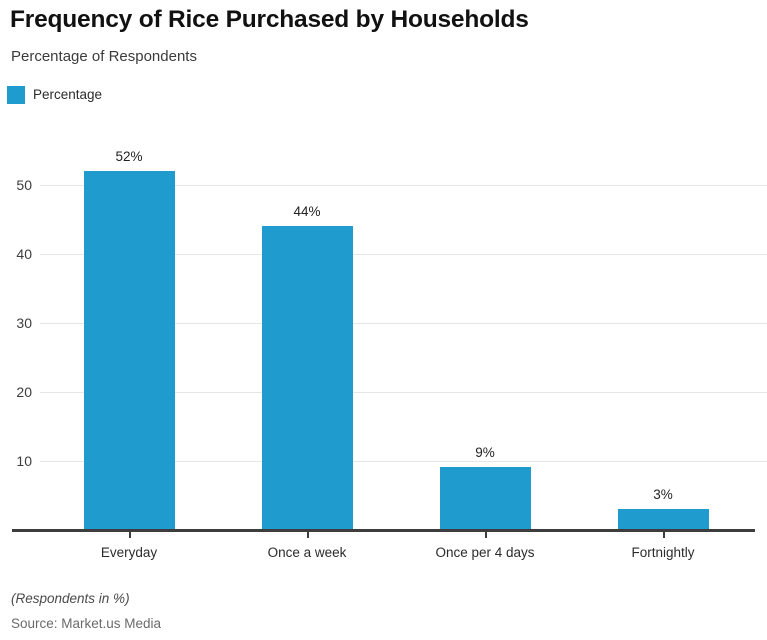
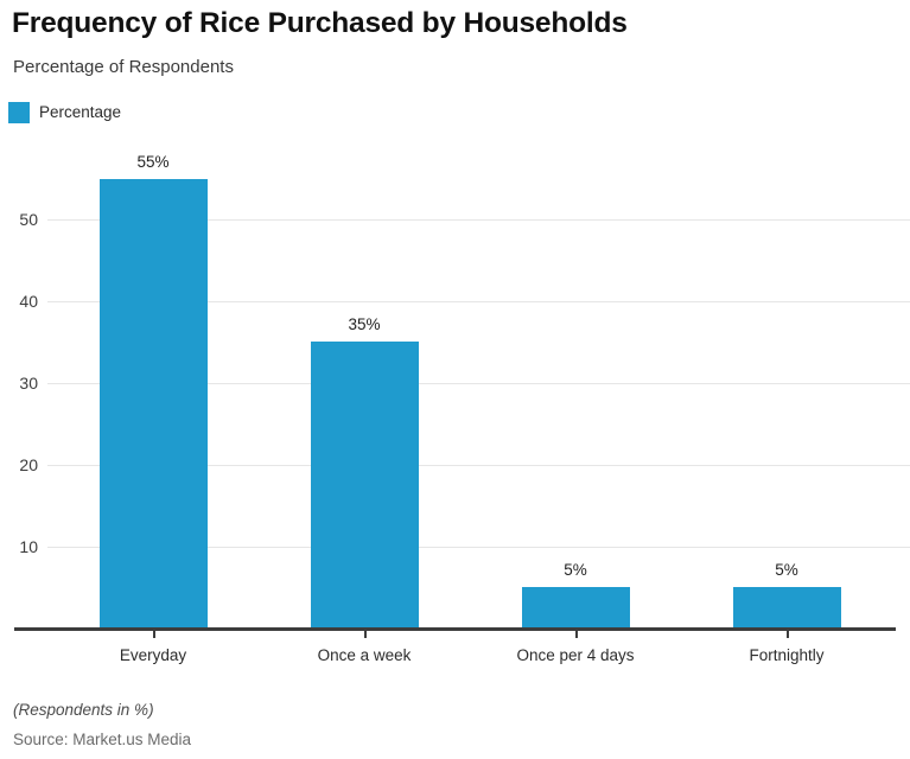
Everyday: 52% -> 55%
Once a week: 44% -> 35%
Once per 4 days: 9% -> 5%
Fortnightly: 3% -> 5%
